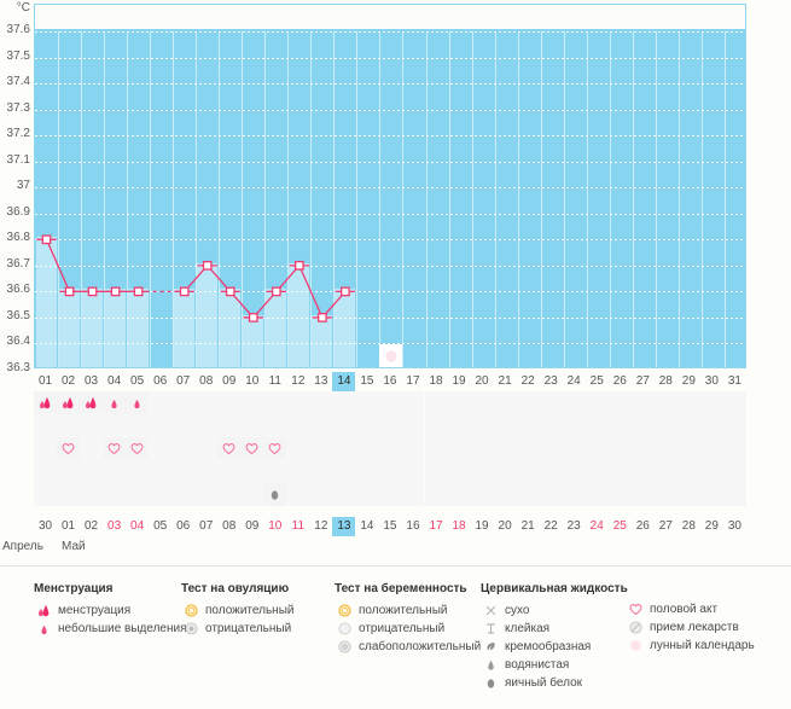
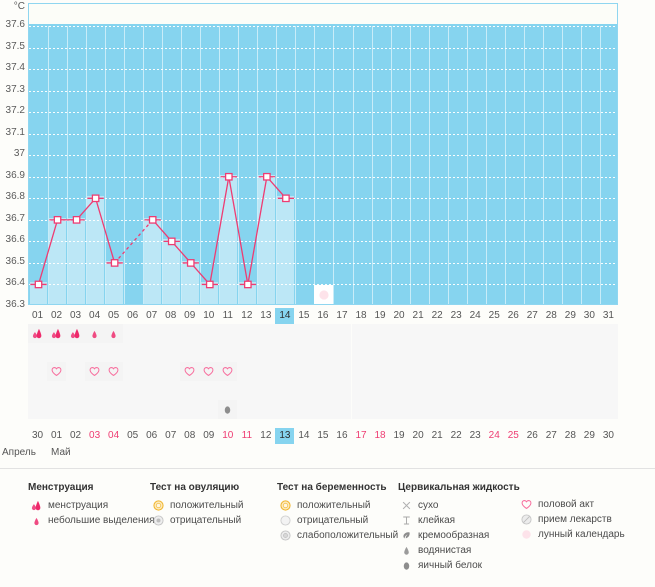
01: 36.8 -> 36.4
02: 36.6 -> 36.7
03: 36.6 -> 36.7
04: 36.6 -> 36.8
05: 36.6 -> 36.5
07: 36.6 -> 36.7
08: 36.7 -> 36.6
09: 36.6 -> 36.5
10: 36.5 -> 36.4
11: 36.6 -> 36.9
12: 36.7 -> 36.4
13: 36.5 -> 36.9
14: 36.6 -> 36.8
